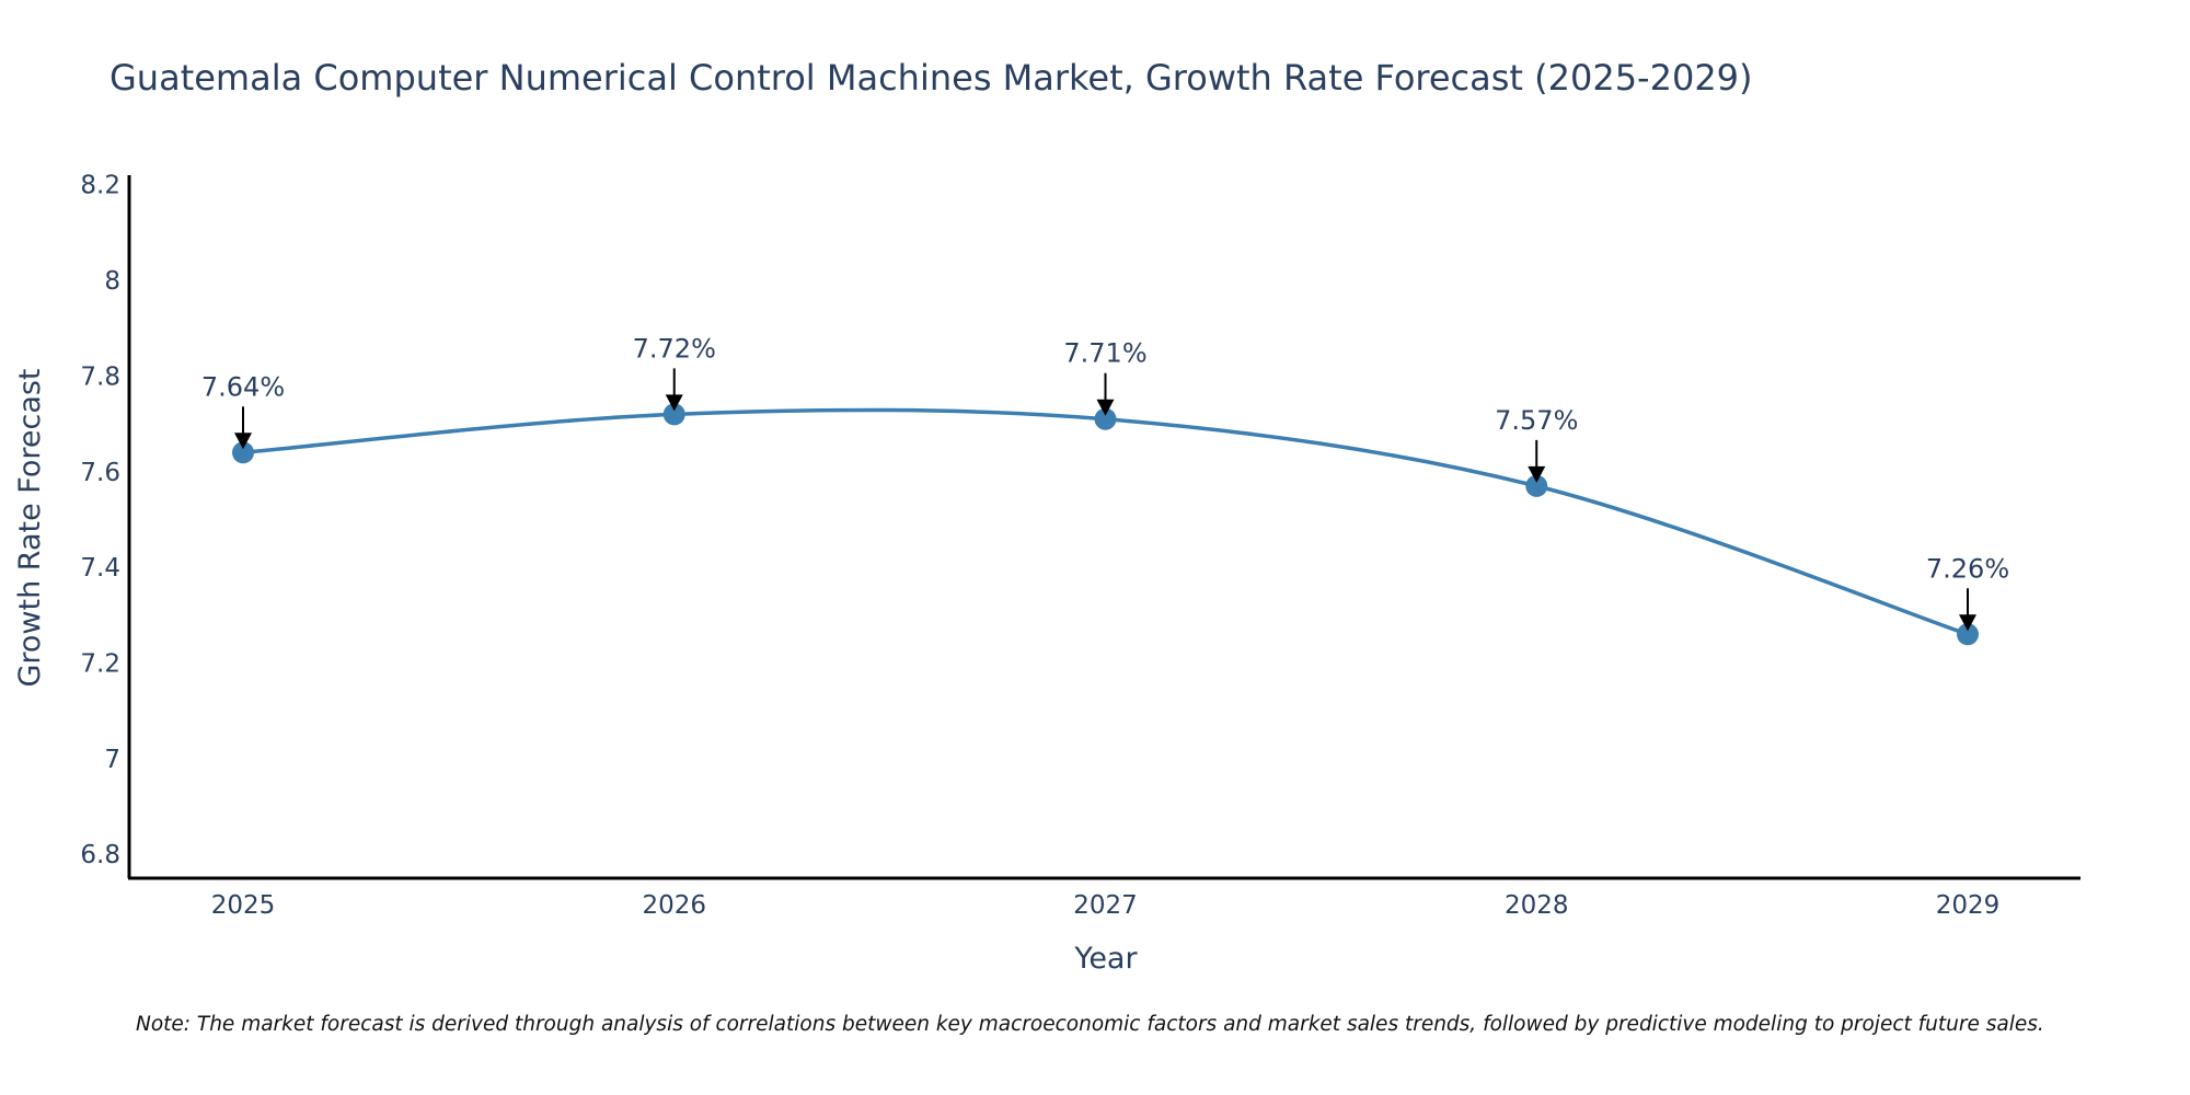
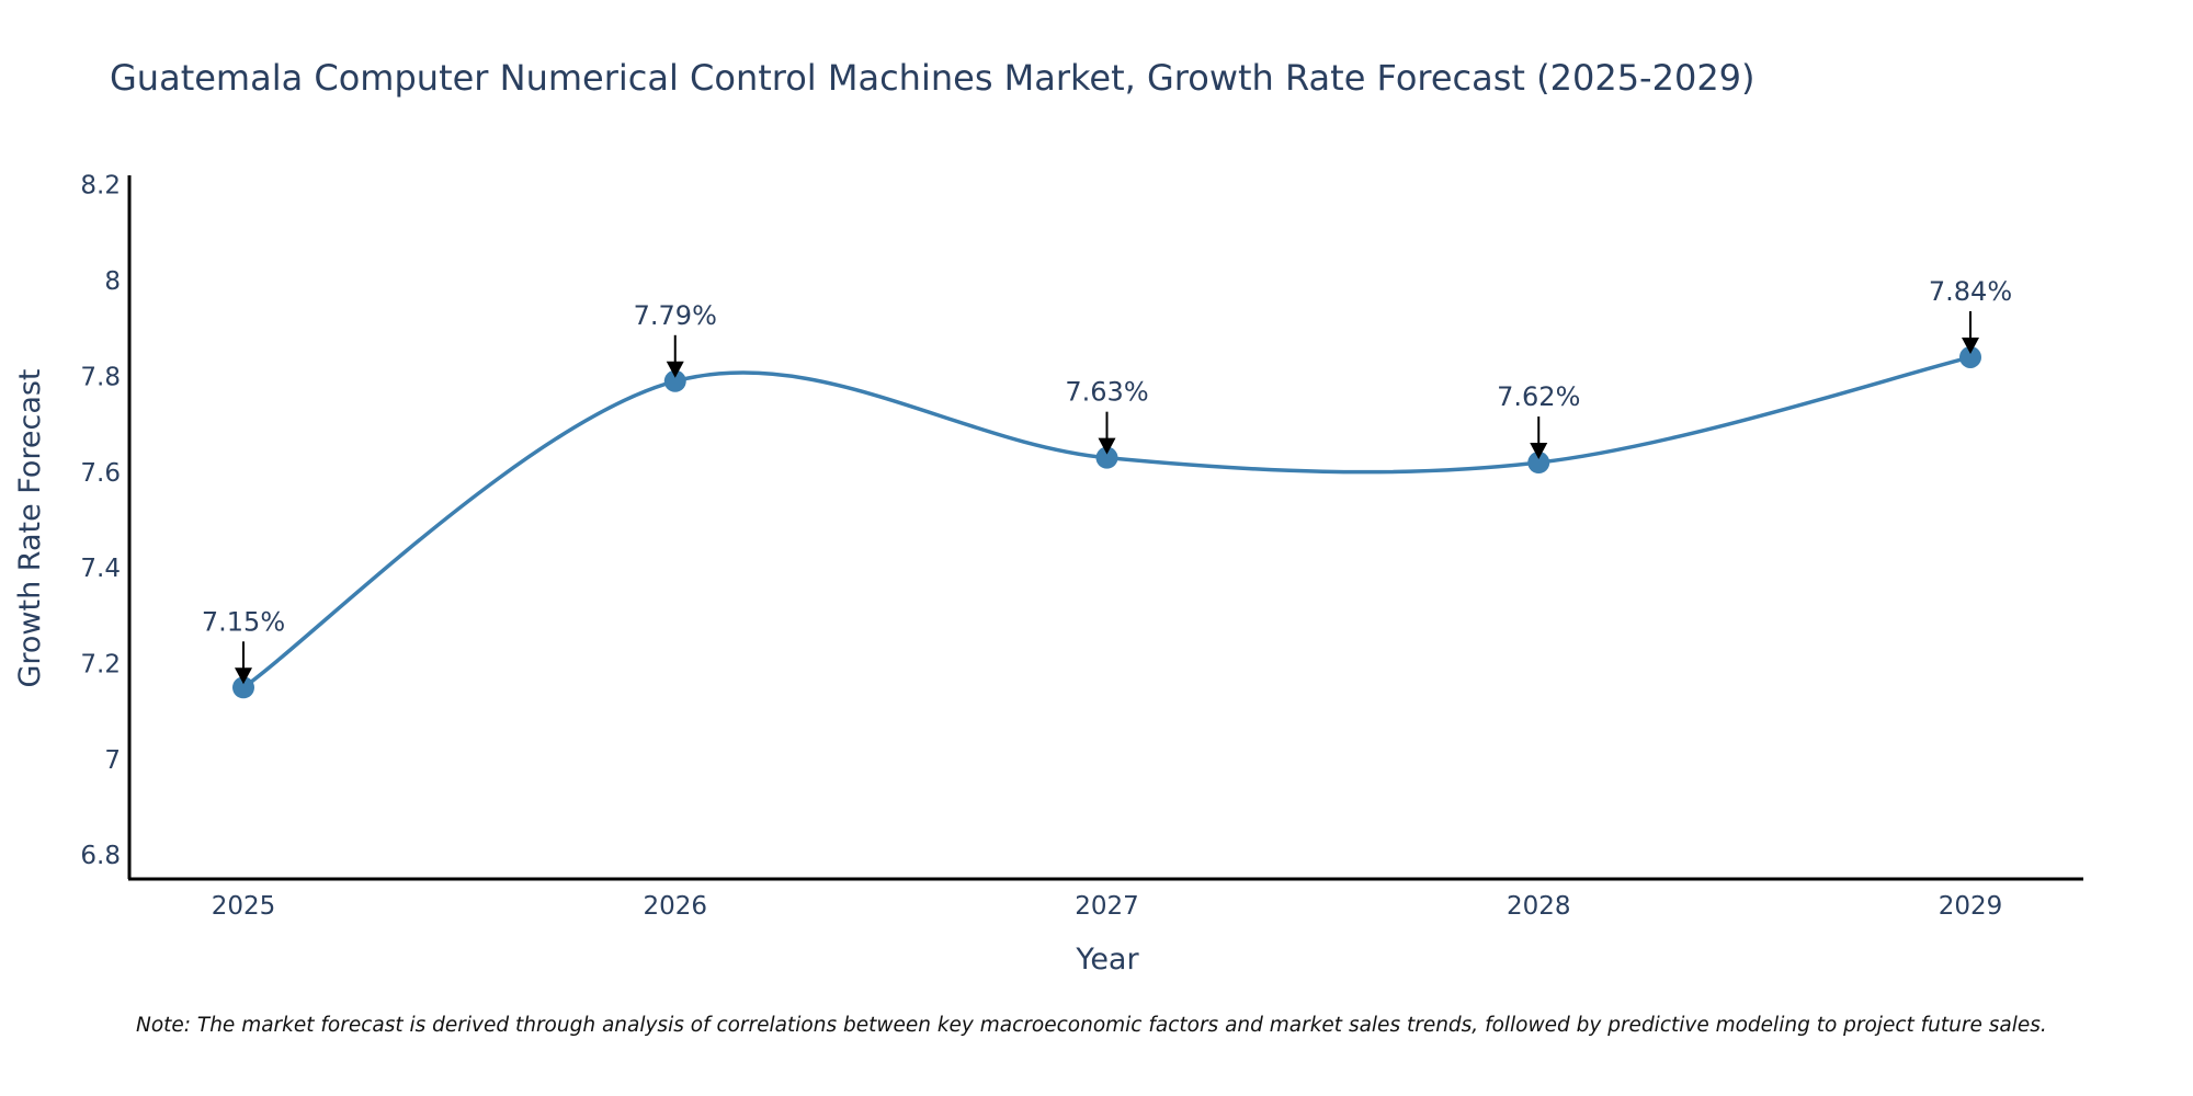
2025: 7.64% -> 7.15%
2026: 7.72% -> 7.79%
2027: 7.71% -> 7.63%
2028: 7.57% -> 7.62%
2029: 7.26% -> 7.84%
